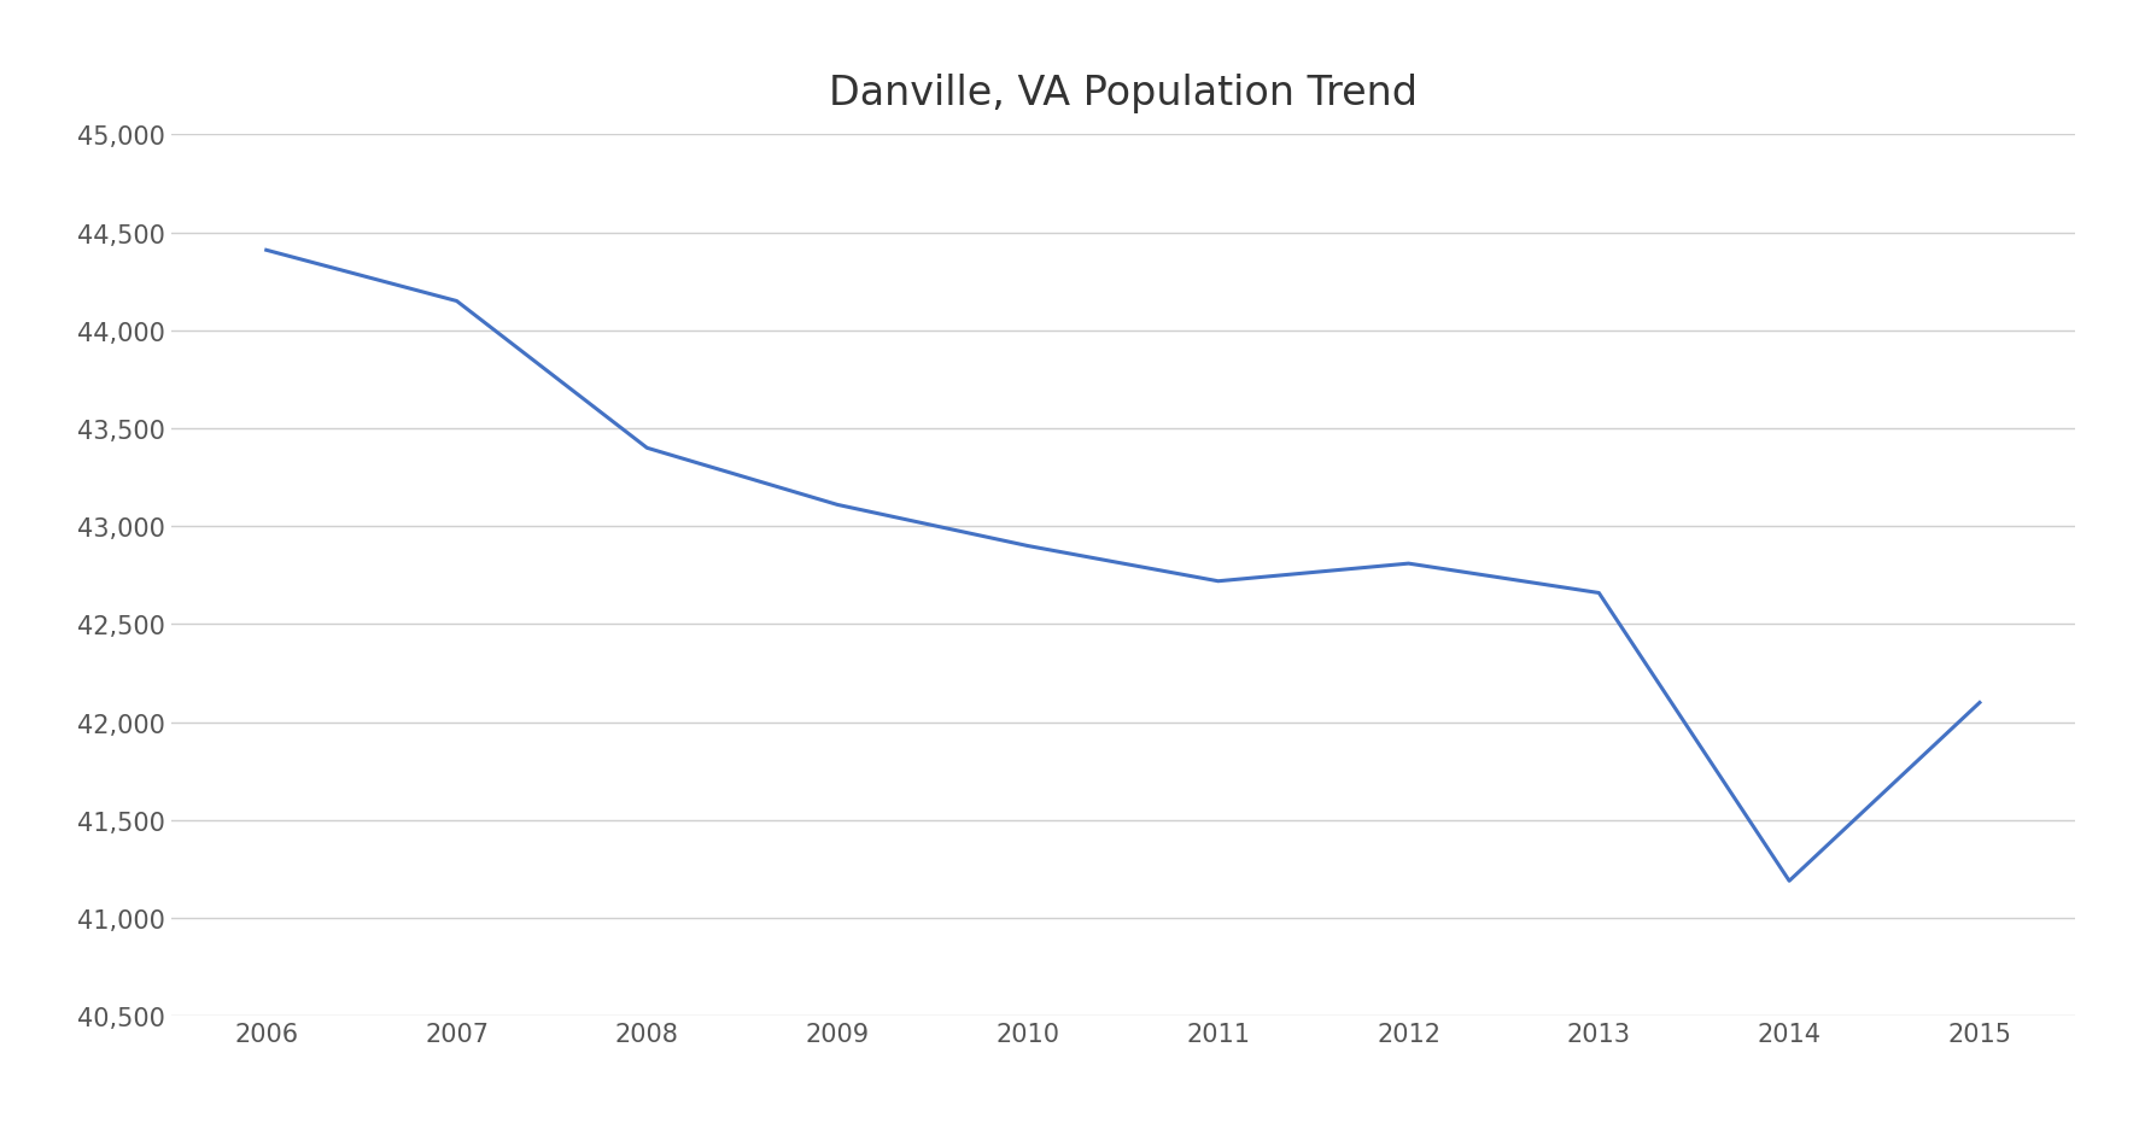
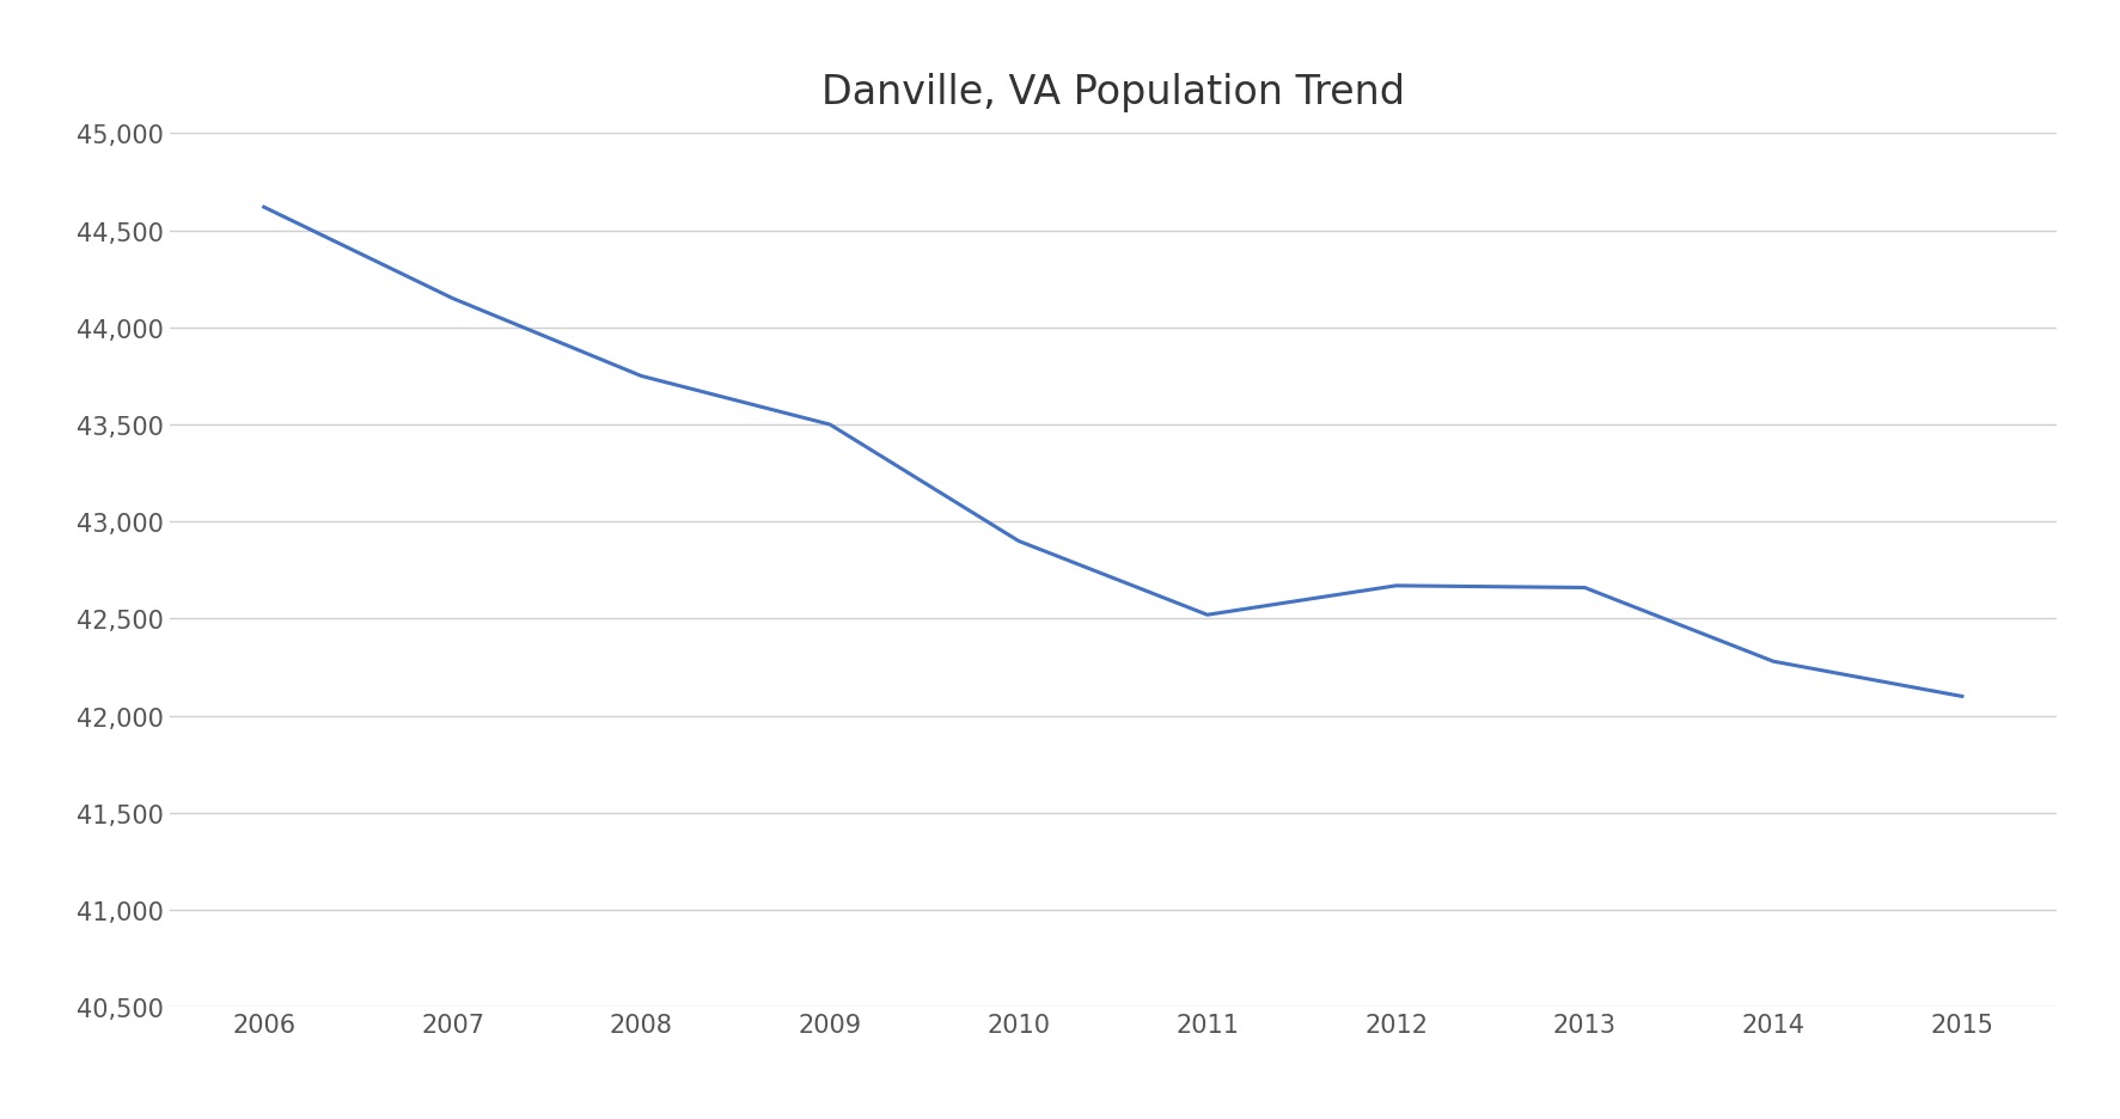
2006: 44,410 -> 44,620
2008: 43,400 -> 43,750
2009: 43,110 -> 43,500
2011: 42,720 -> 42,520
2012: 42,810 -> 42,670
2014: 41,190 -> 42,280
